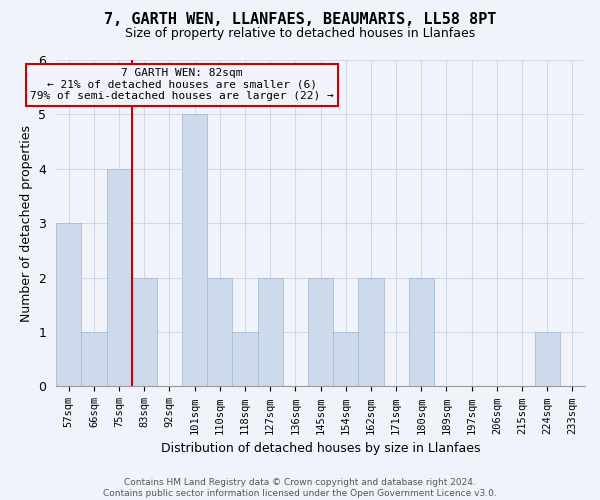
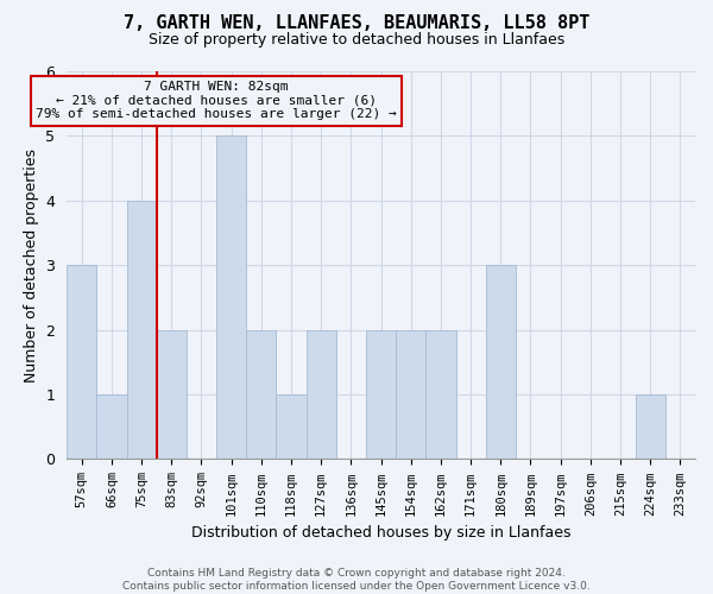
154sqm: 1 -> 2
180sqm: 2 -> 3
